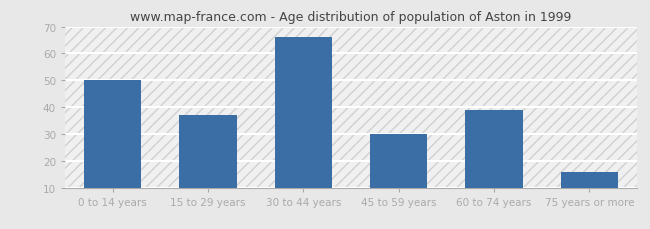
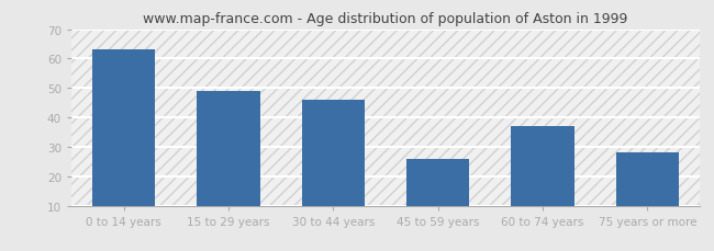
0 to 14 years: 50 -> 63
15 to 29 years: 37 -> 49
30 to 44 years: 66 -> 46
45 to 59 years: 30 -> 26
60 to 74 years: 39 -> 37
75 years or more: 16 -> 28
